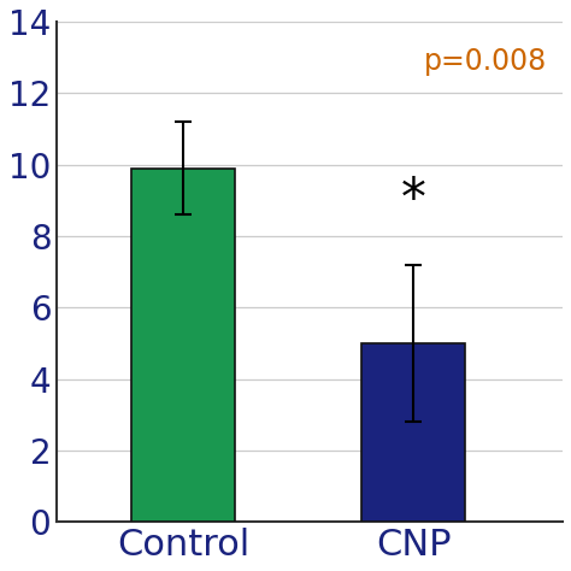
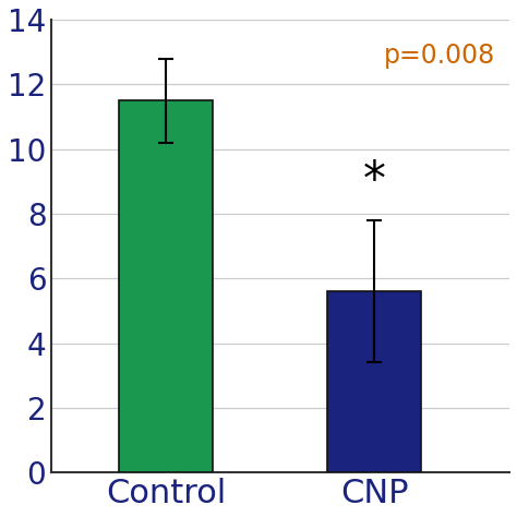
Control: 9.9 -> 11.5
CNP: 5.0 -> 5.6
